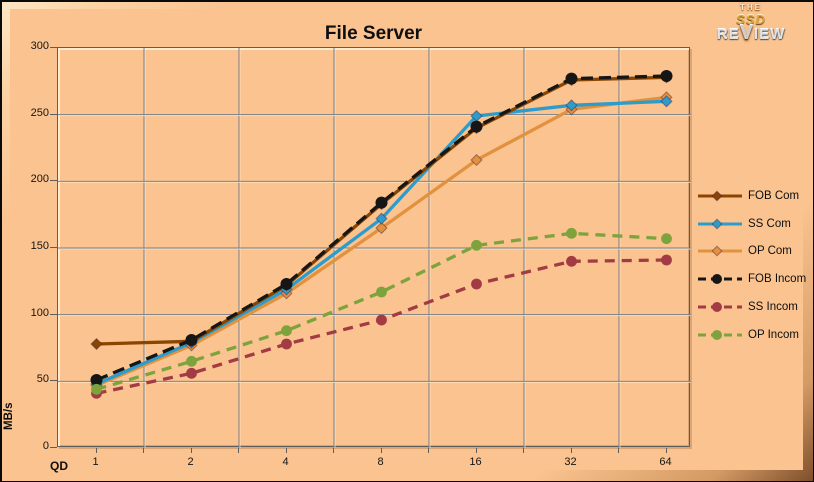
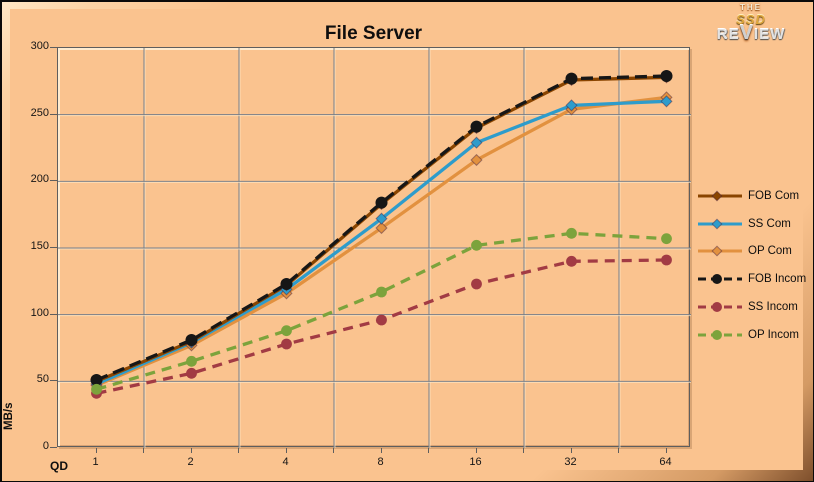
FOB Com/1: 78 -> 50
SS Com/16: 249 -> 229
